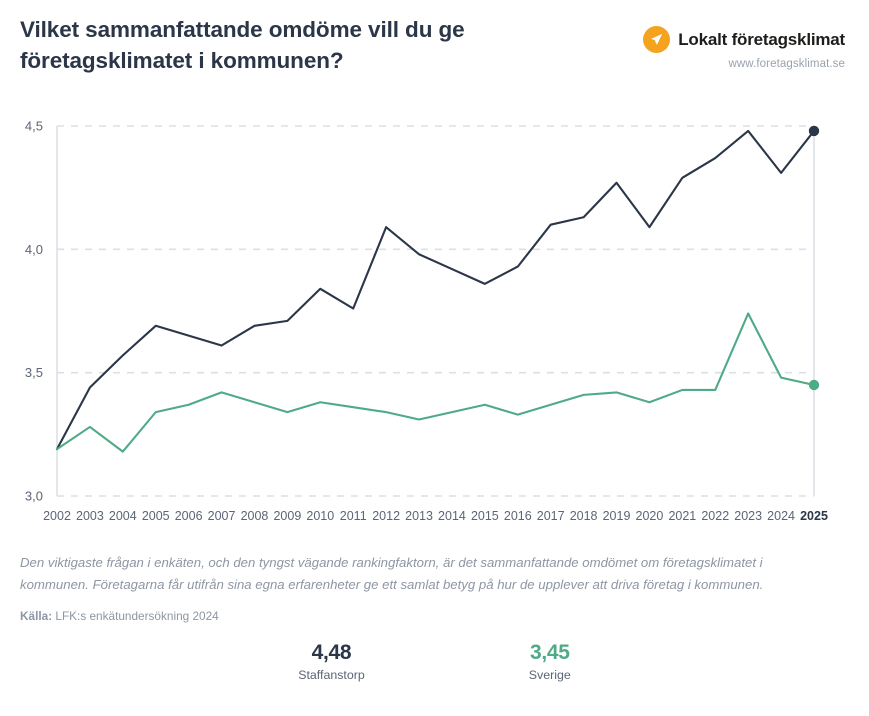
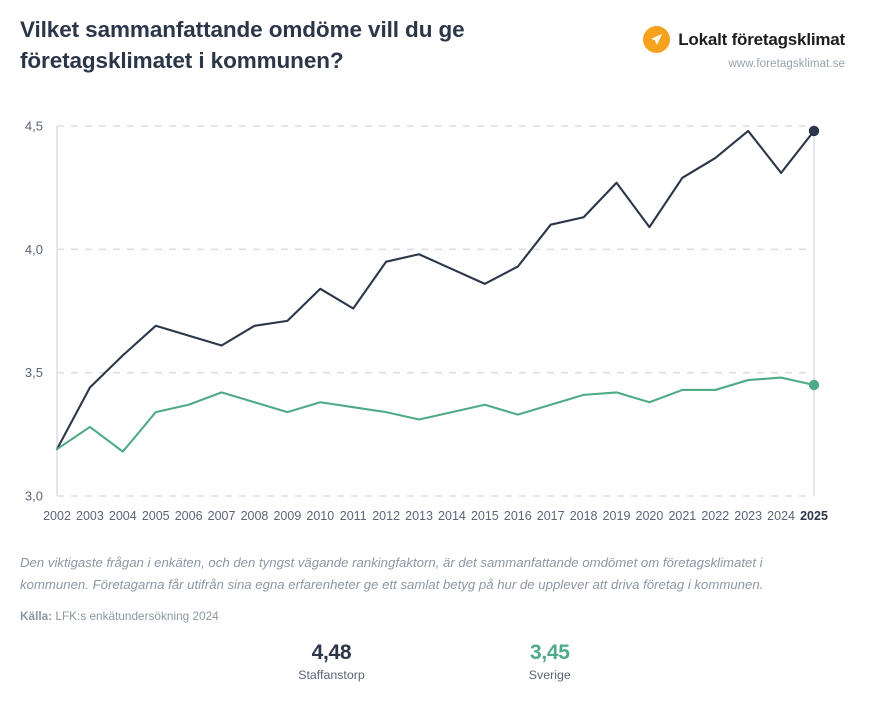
Staffanstorp/2012: 4,09 -> 3,95
Sverige/2023: 3,74 -> 3,47
